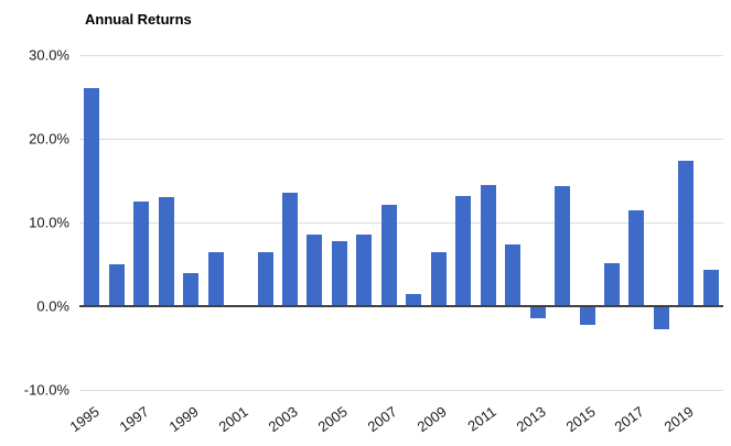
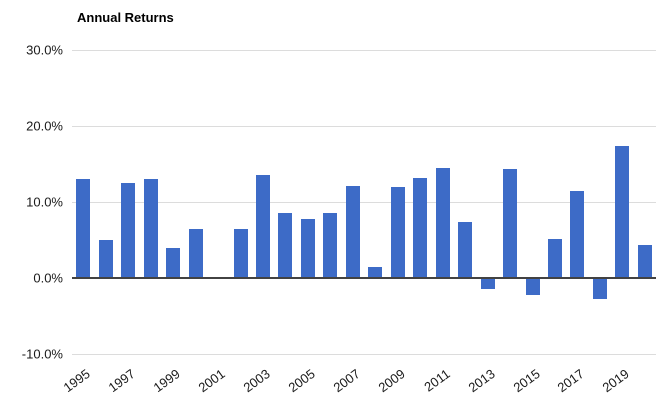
1995: 26% -> 13%
2009: 6% -> 12%
